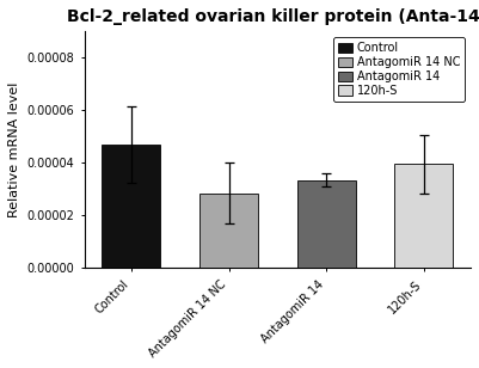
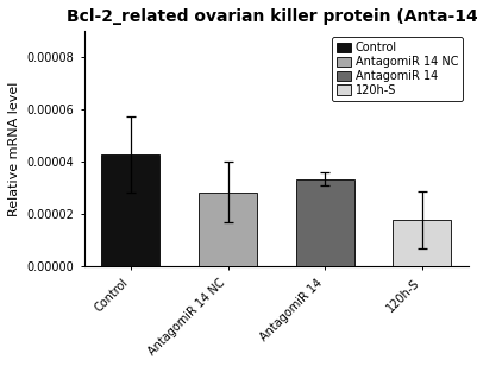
Control: 0.0000470 -> 0.0000430
120h-S: 0.0000395 -> 0.0000180
